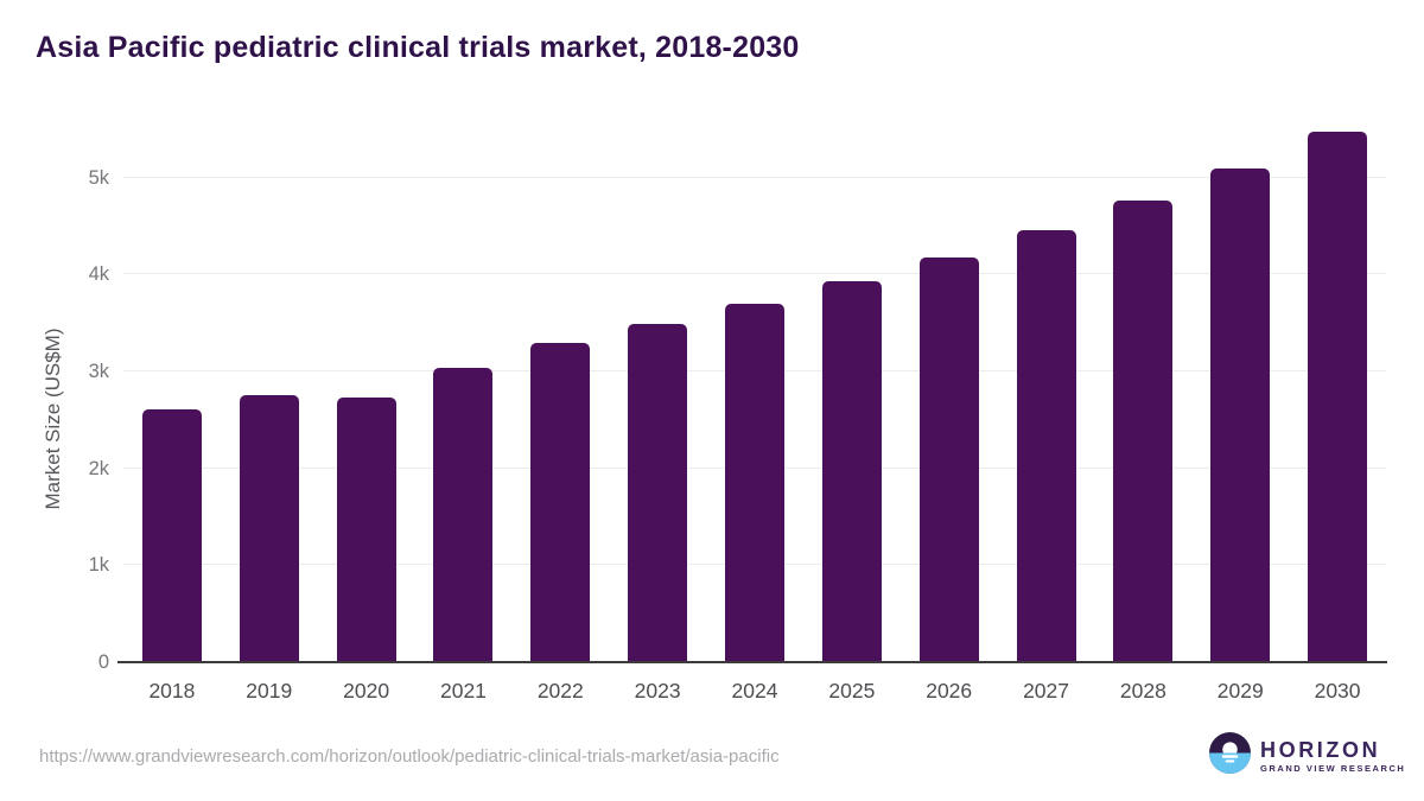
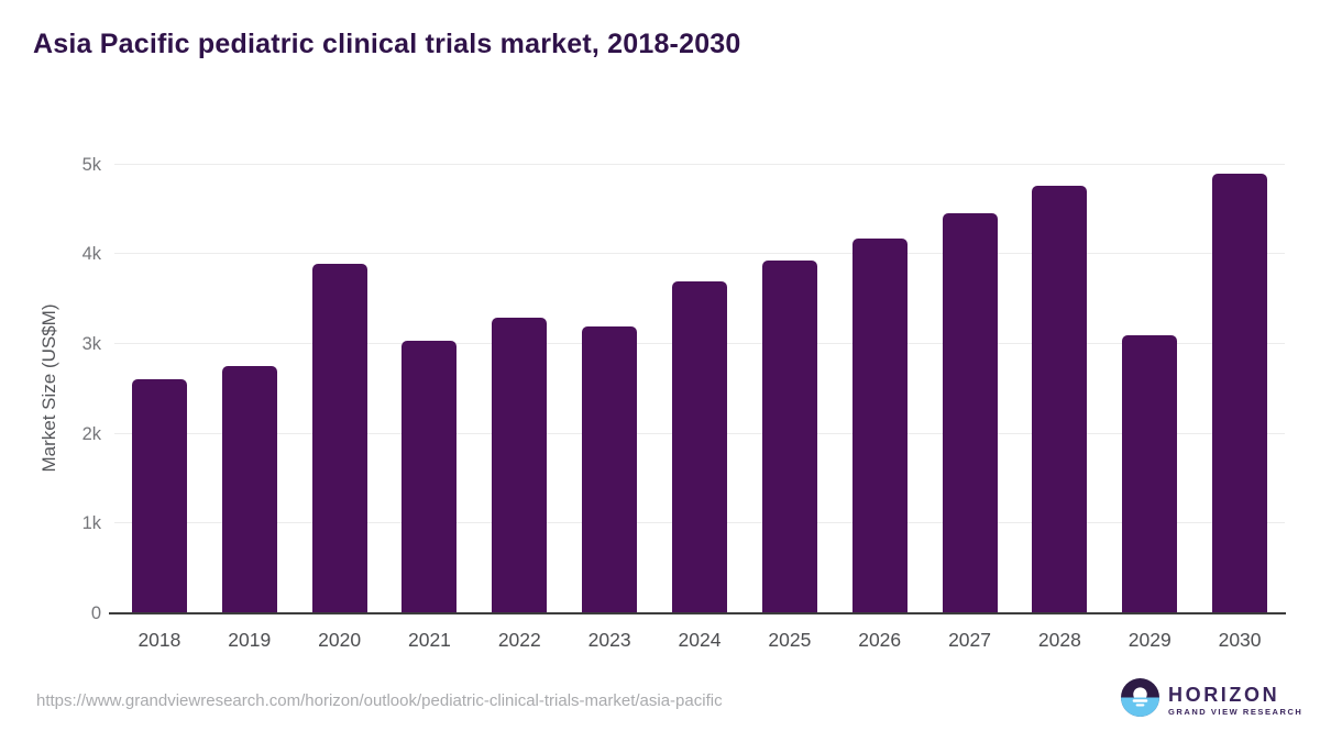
2020: 2.7k -> 3.9k
2023: 3.5k -> 3.2k
2029: 5.1k -> 3.1k
2030: 5.5k -> 4.9k
